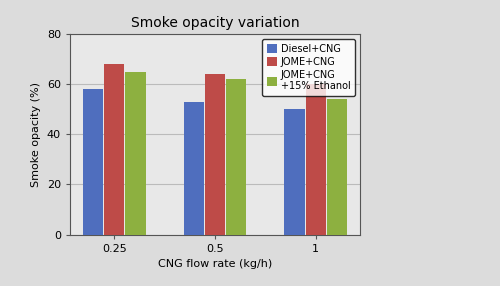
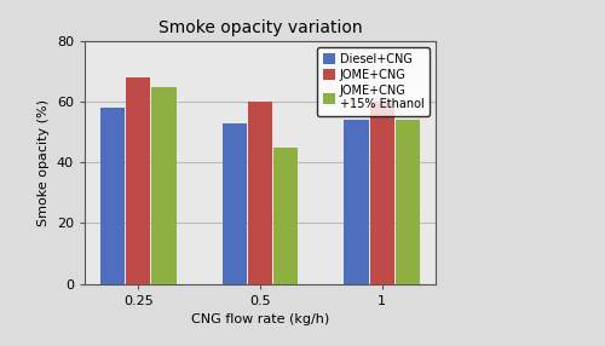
JOME+CNG/0.5: 64 -> 60
JOME+CNG +15% Ethanol/0.5: 62 -> 45
Diesel+CNG/1: 50 -> 54
